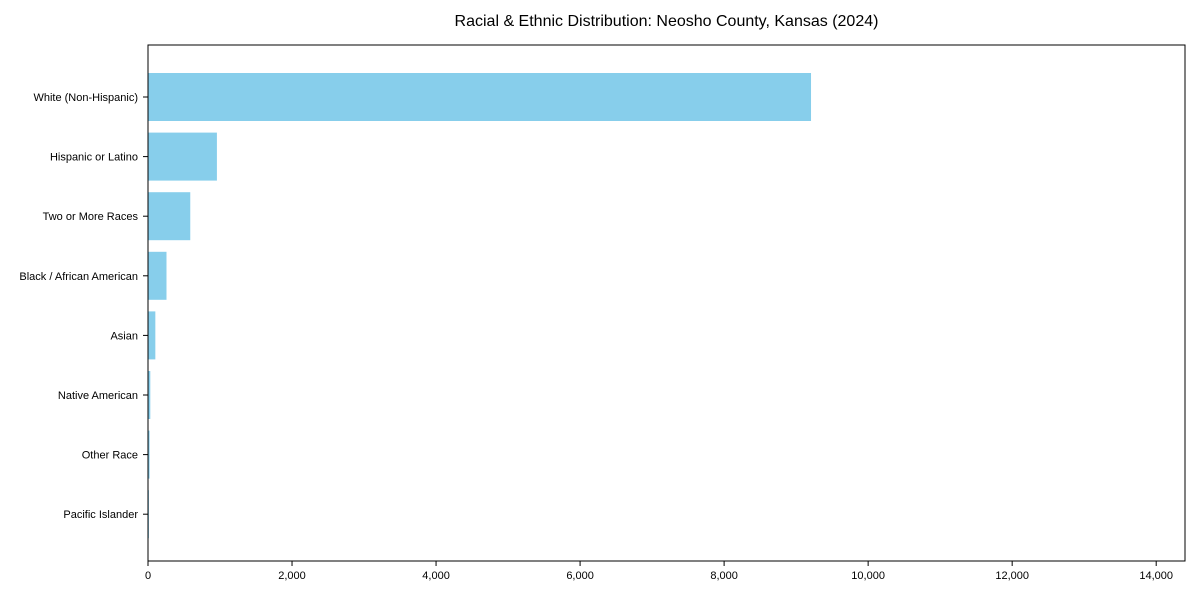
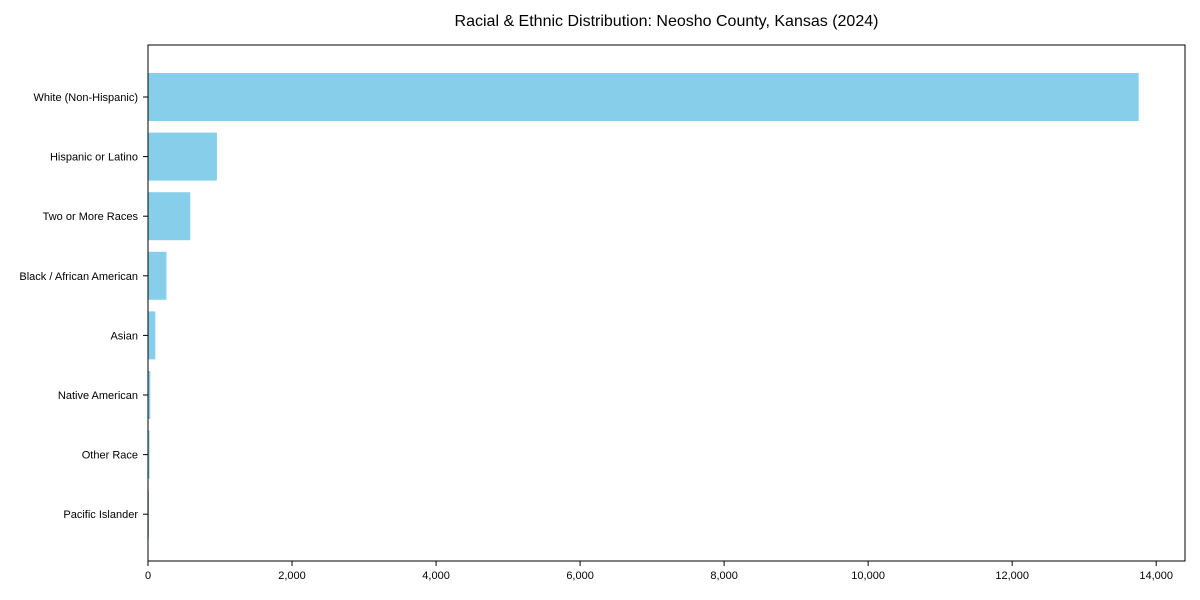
White (Non-Hispanic): 9200 -> 13800
